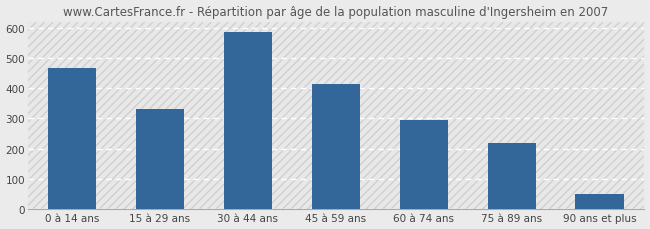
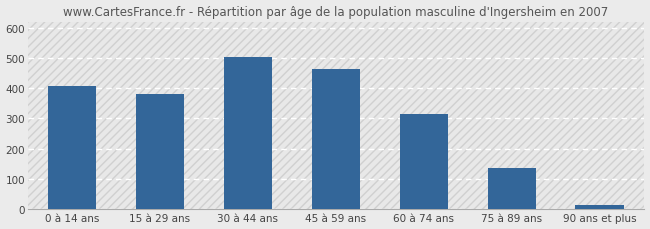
0 à 14 ans: 465 -> 408
15 à 29 ans: 330 -> 381
30 à 44 ans: 585 -> 502
45 à 59 ans: 415 -> 462
60 à 74 ans: 295 -> 314
75 à 89 ans: 220 -> 136
90 ans et plus: 50 -> 15
